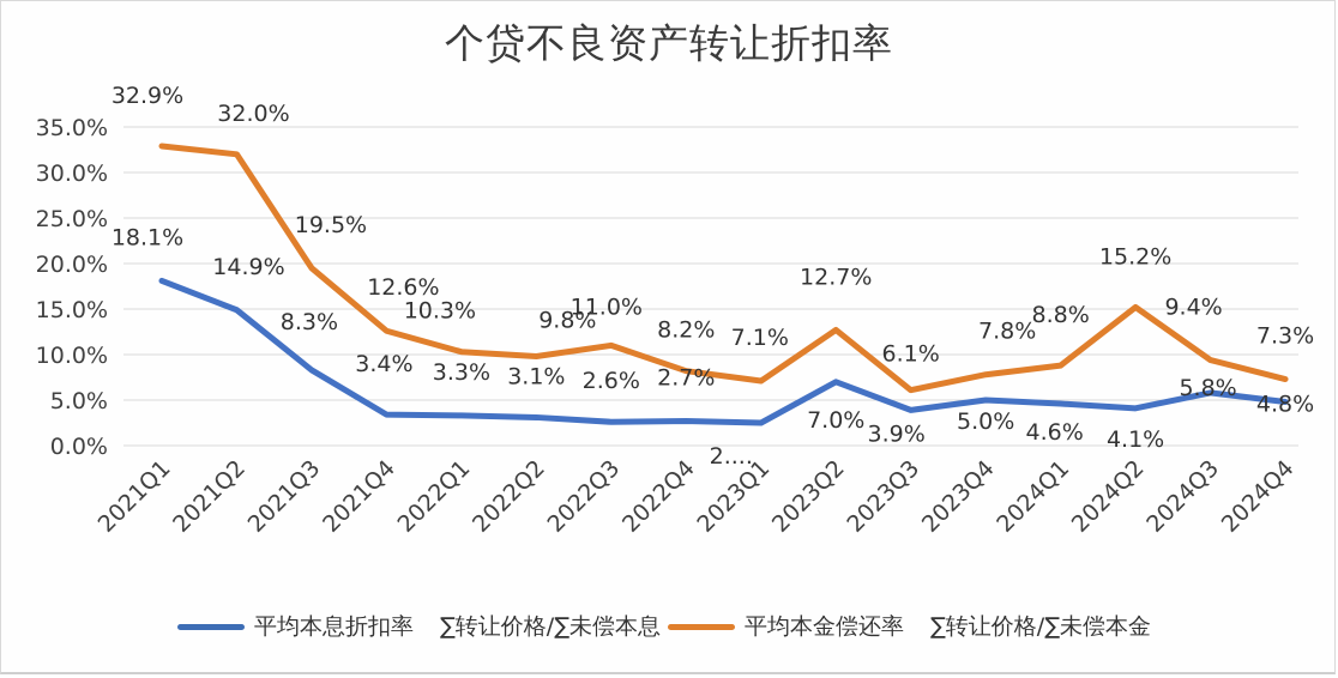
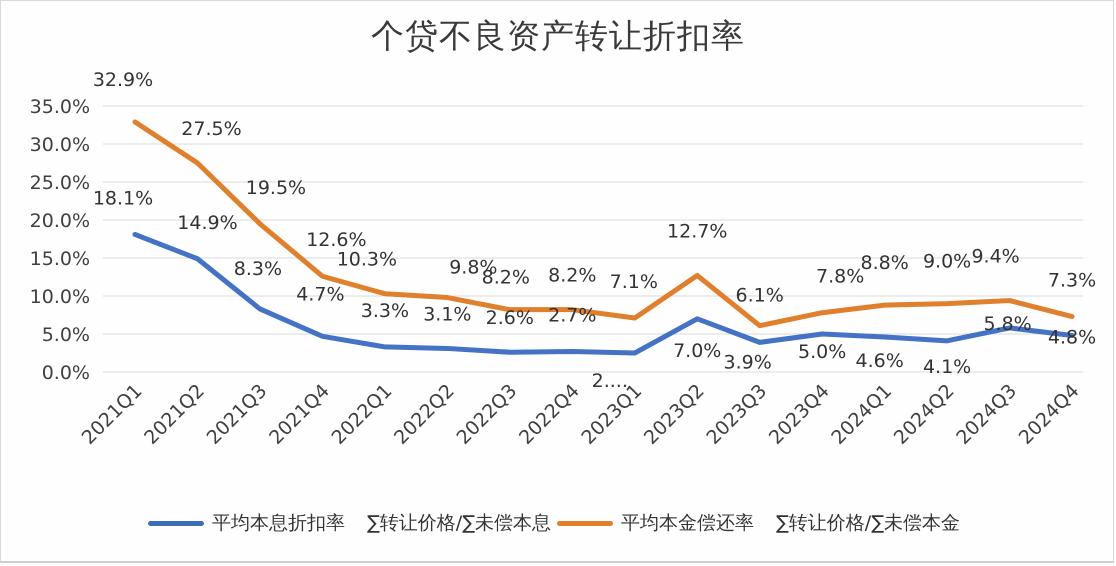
平均本金偿还率/2021Q2: 32.0% -> 27.5%
平均本息折扣率/2021Q4: 3.4% -> 4.7%
平均本金偿还率/2022Q3: 11.0% -> 8.2%
平均本金偿还率/2024Q2: 15.2% -> 9.0%
